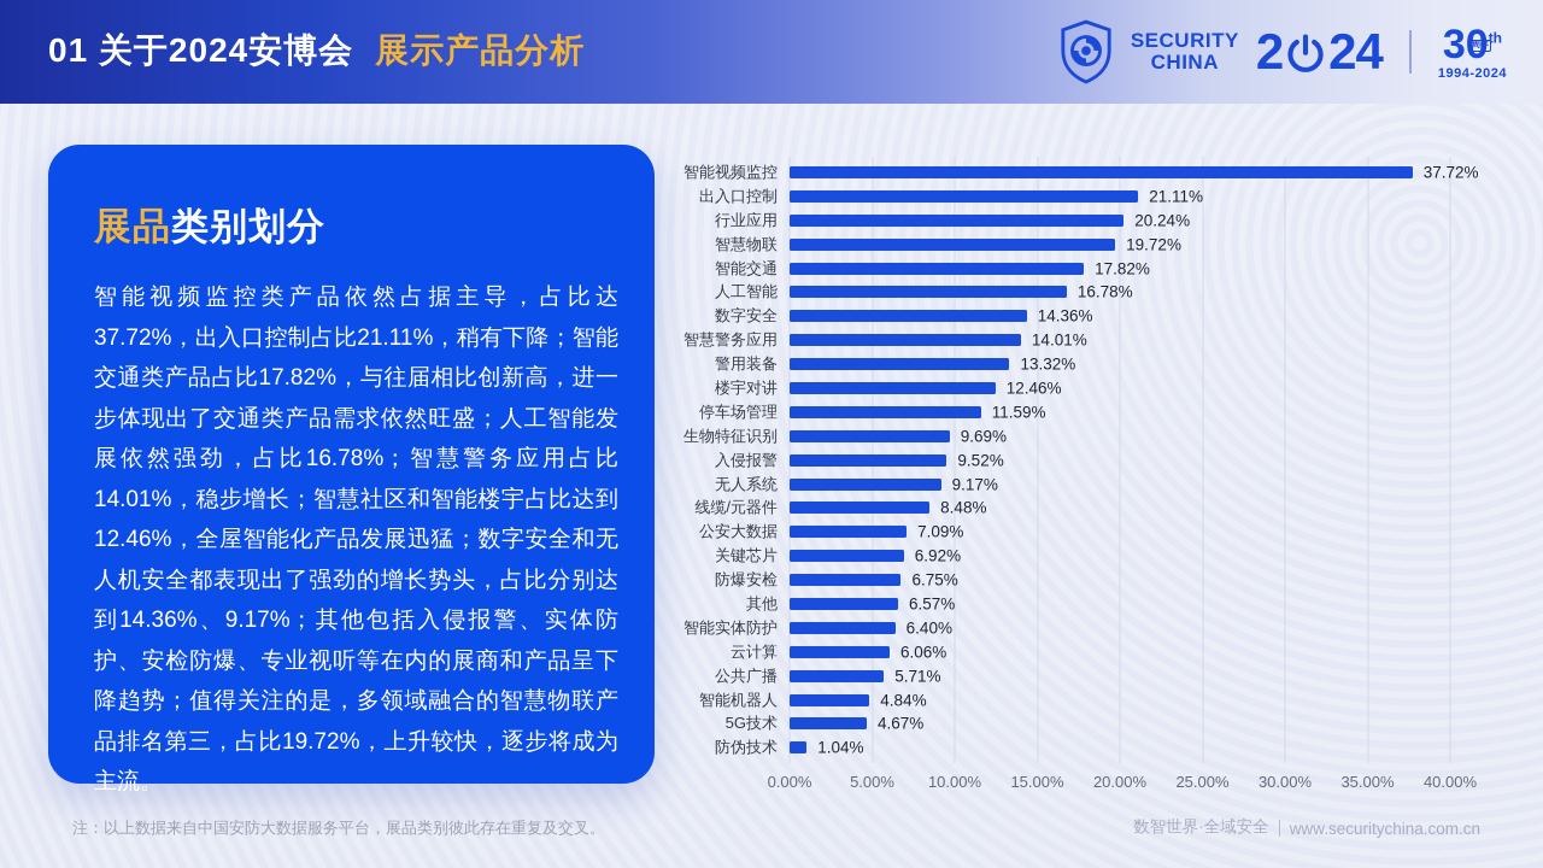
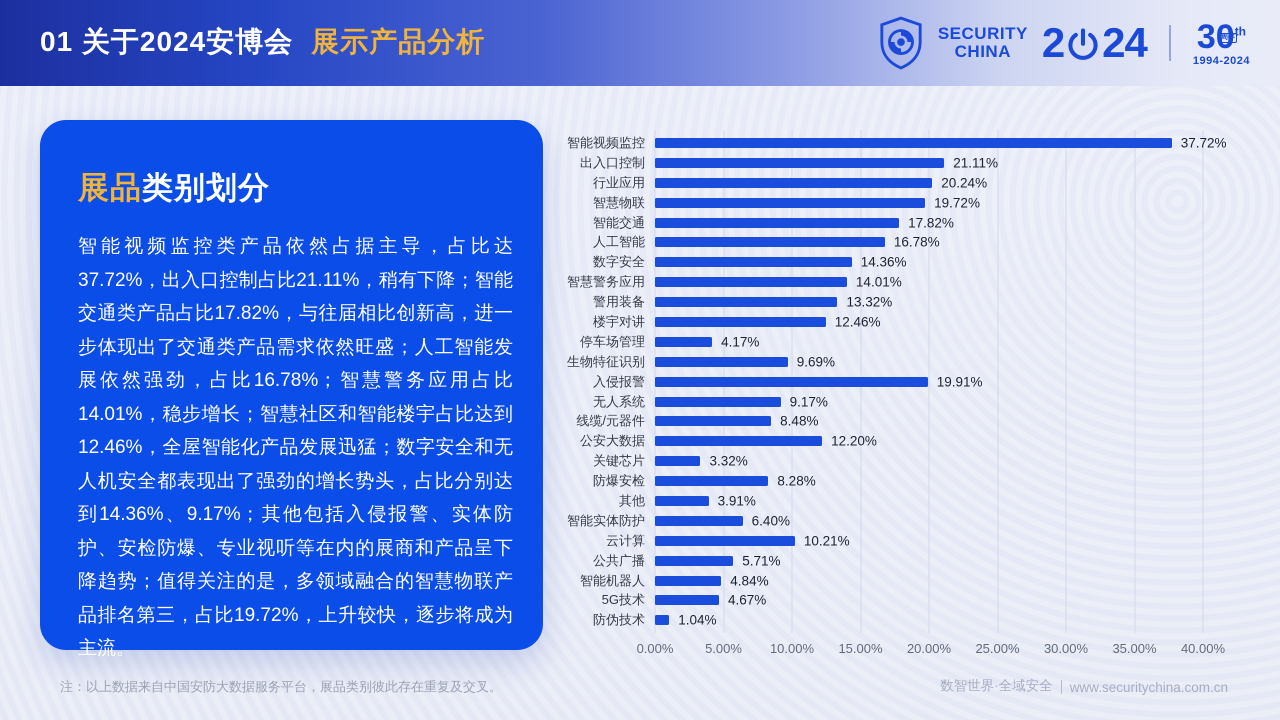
停车场管理: 11.59% -> 4.17%
入侵报警: 9.52% -> 19.91%
公安大数据: 7.09% -> 12.20%
关键芯片: 6.92% -> 3.32%
防爆安检: 6.75% -> 8.28%
其他: 6.57% -> 3.91%
云计算: 6.06% -> 10.21%
